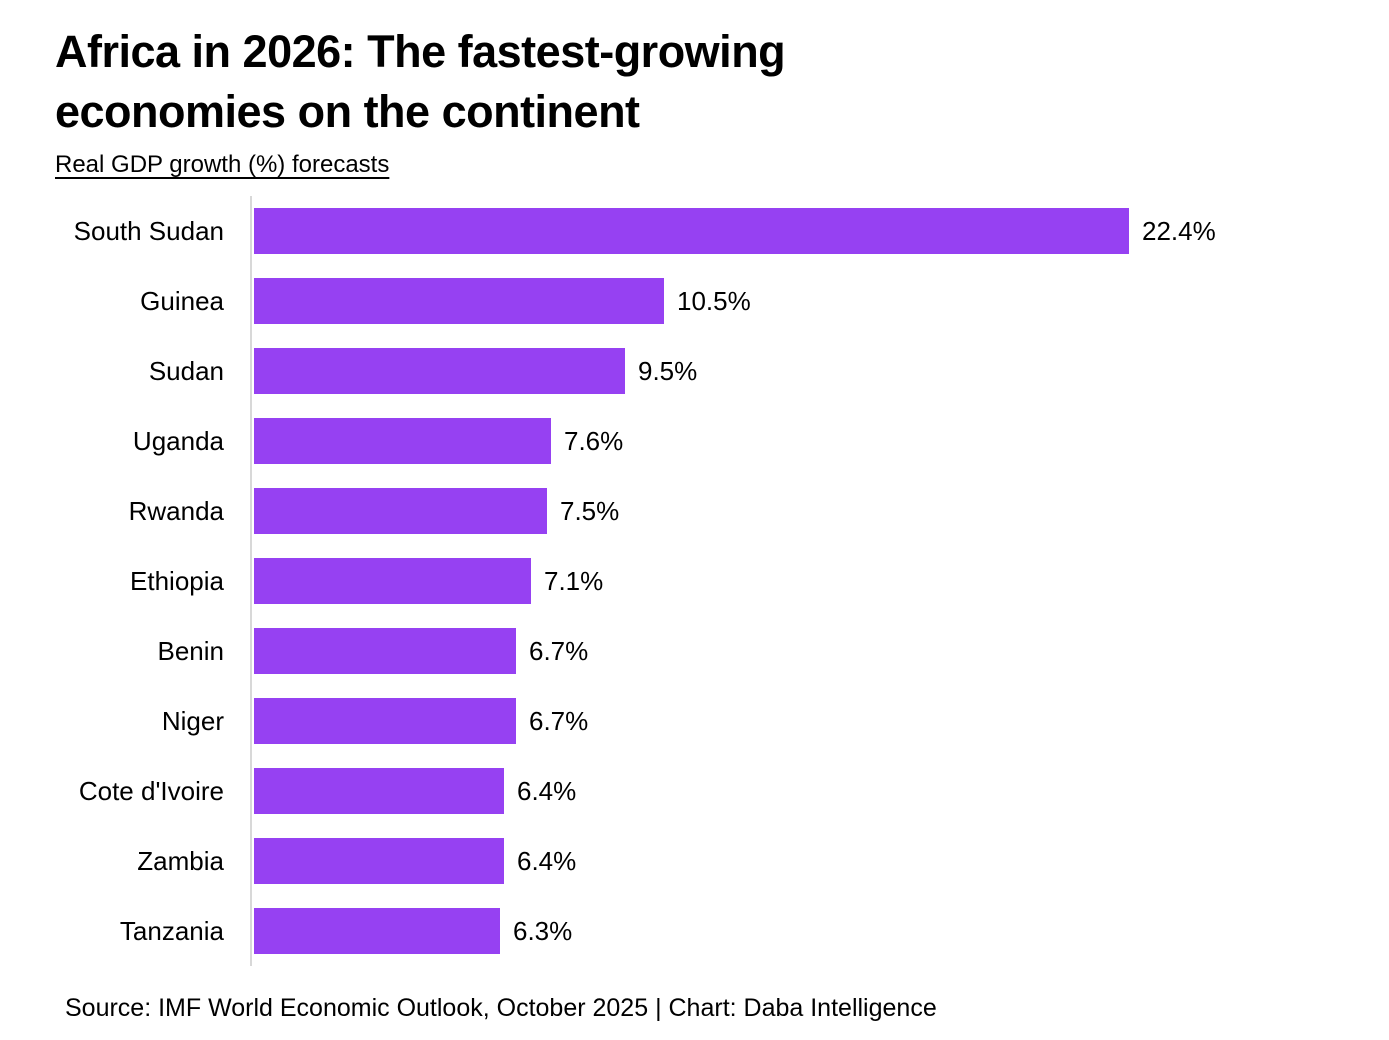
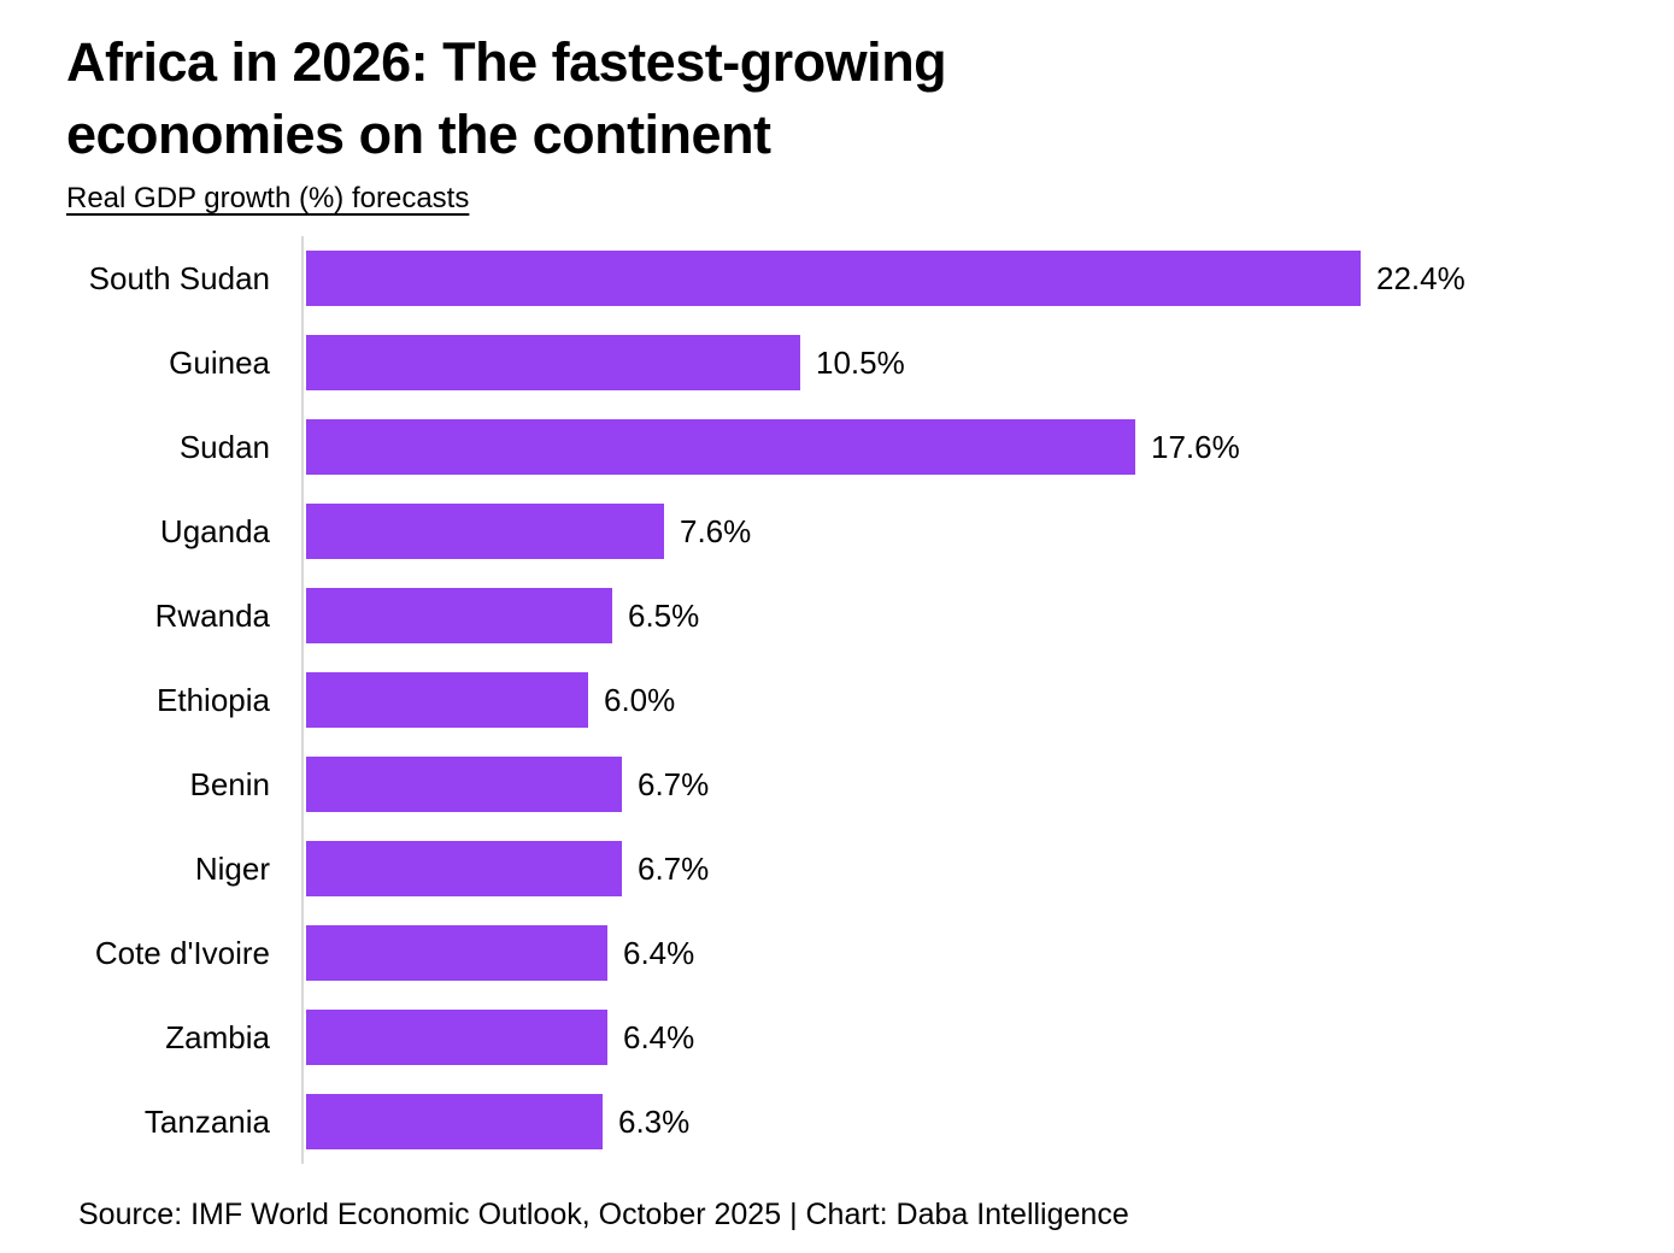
Sudan: 9.5% -> 17.6%
Rwanda: 7.5% -> 6.5%
Ethiopia: 7.1% -> 6.0%
